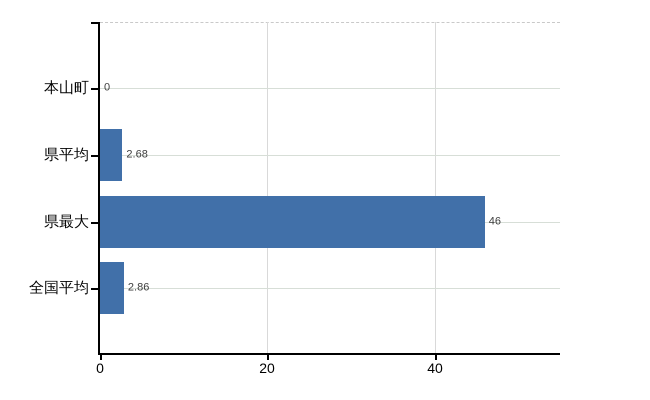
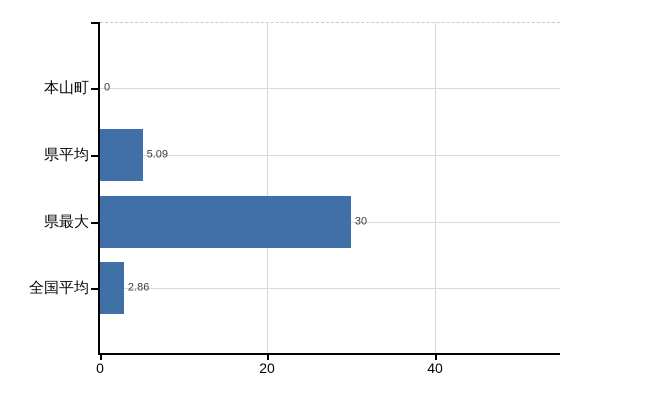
県平均: 2.68 -> 5.09
県最大: 46 -> 30
